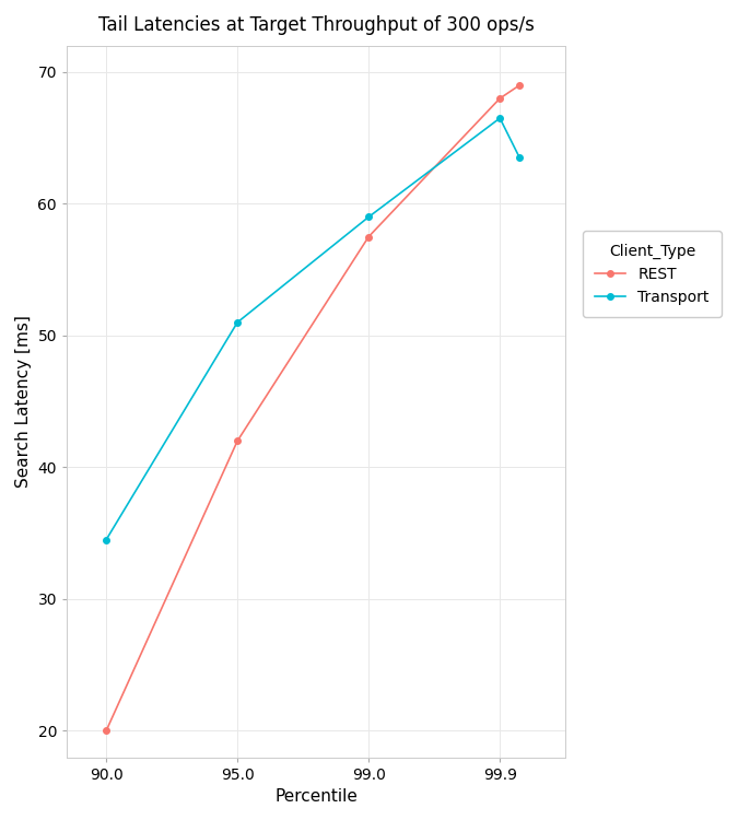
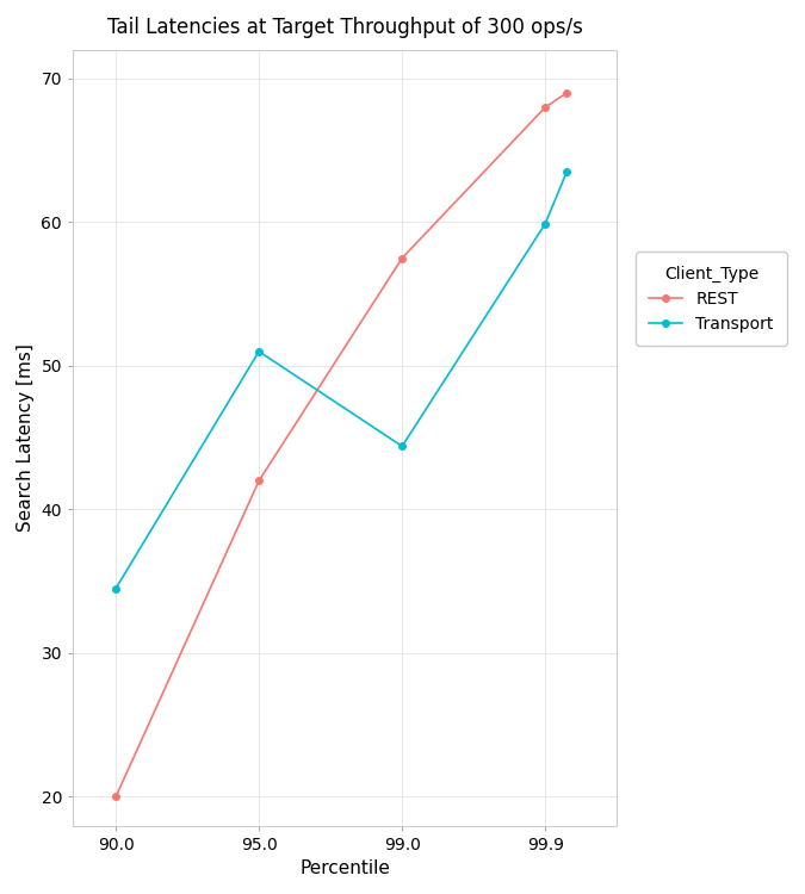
Transport/99.0: 59.0 -> 44.4
Transport/99.9: 66.5 -> 59.9
